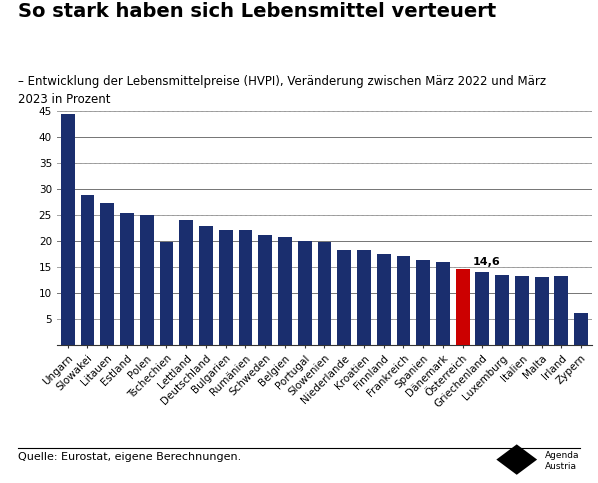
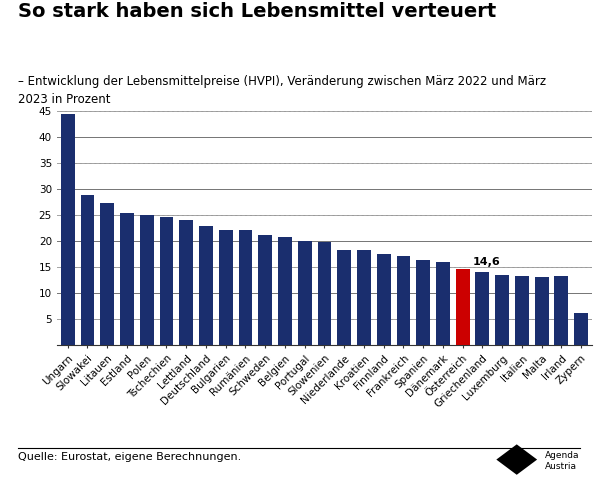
Tschechien: 19.8 -> 24.6
